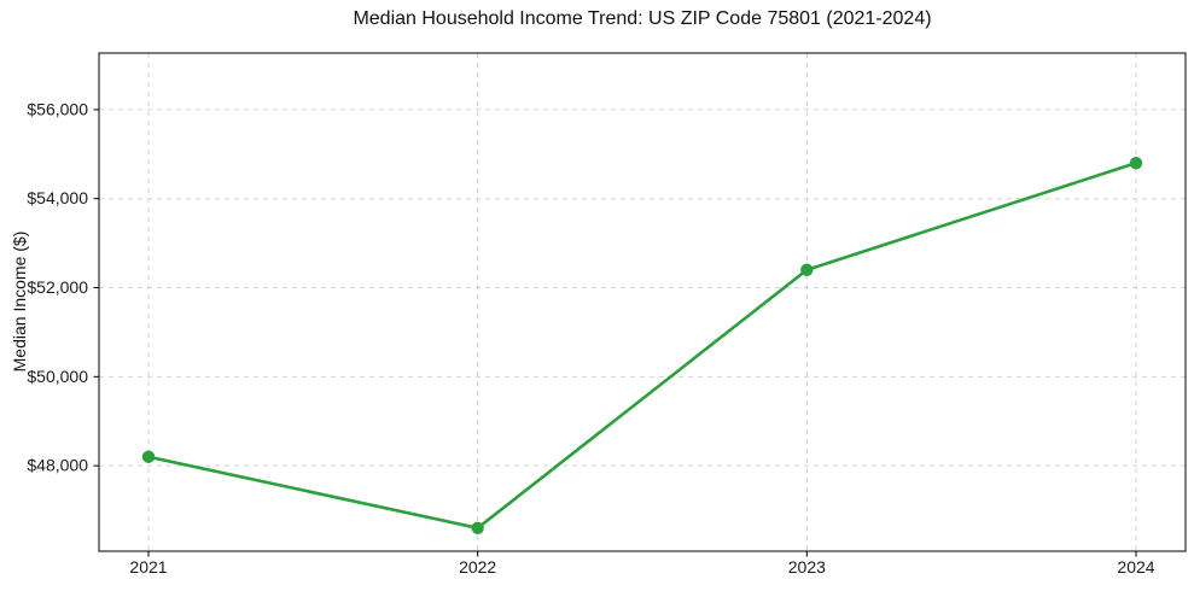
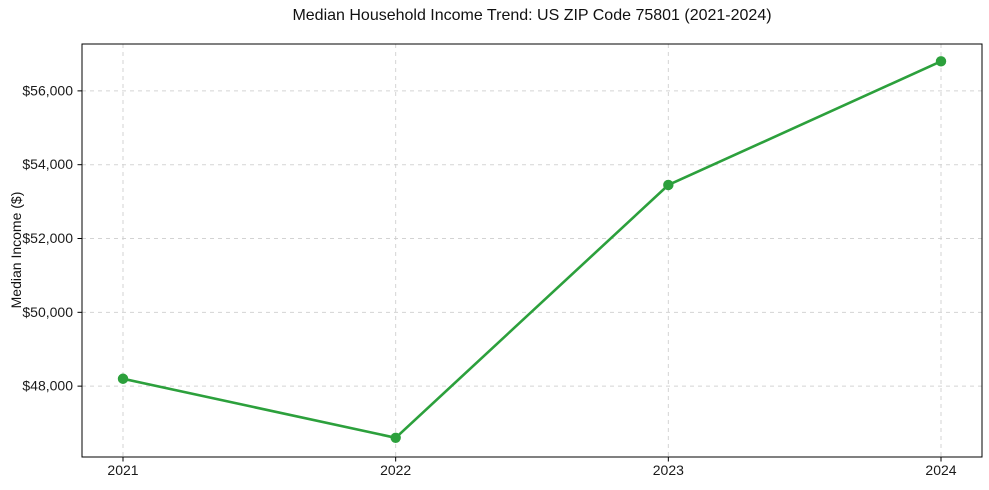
2023: $52400 -> $53400
2024: $54800 -> $56800
